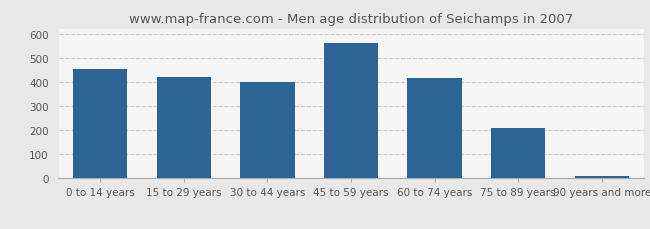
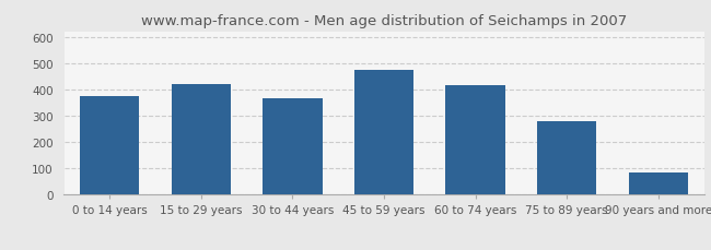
0 to 14 years: 455 -> 375
30 to 44 years: 398 -> 365
45 to 59 years: 562 -> 475
75 to 89 years: 210 -> 280
90 years and more: 8 -> 85
